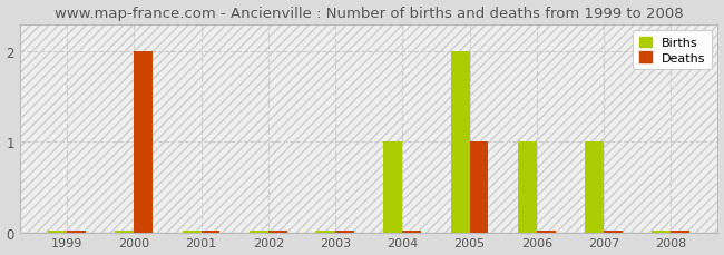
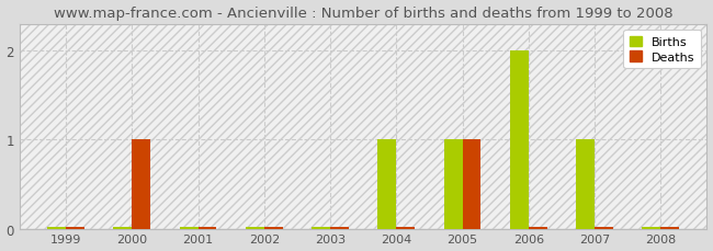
Deaths/2000: 2 -> 1
Births/2005: 2 -> 1
Births/2006: 1 -> 2
